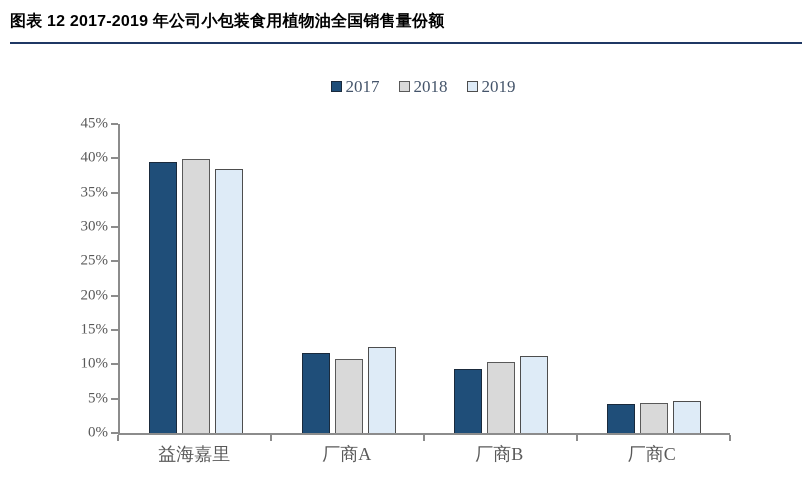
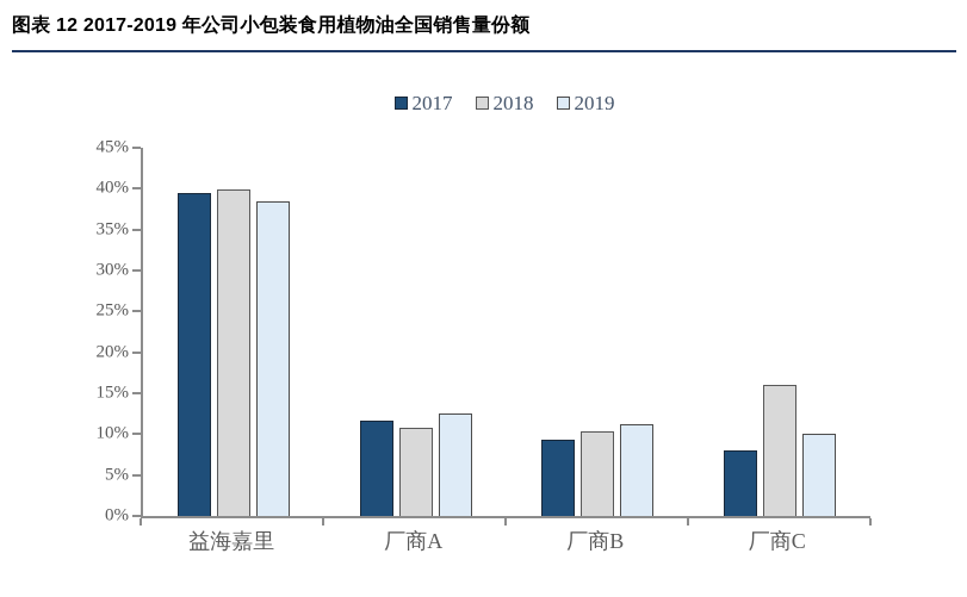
2017/厂商C: 4% -> 8%
2018/厂商C: 4% -> 16%
2019/厂商C: 5% -> 10%
